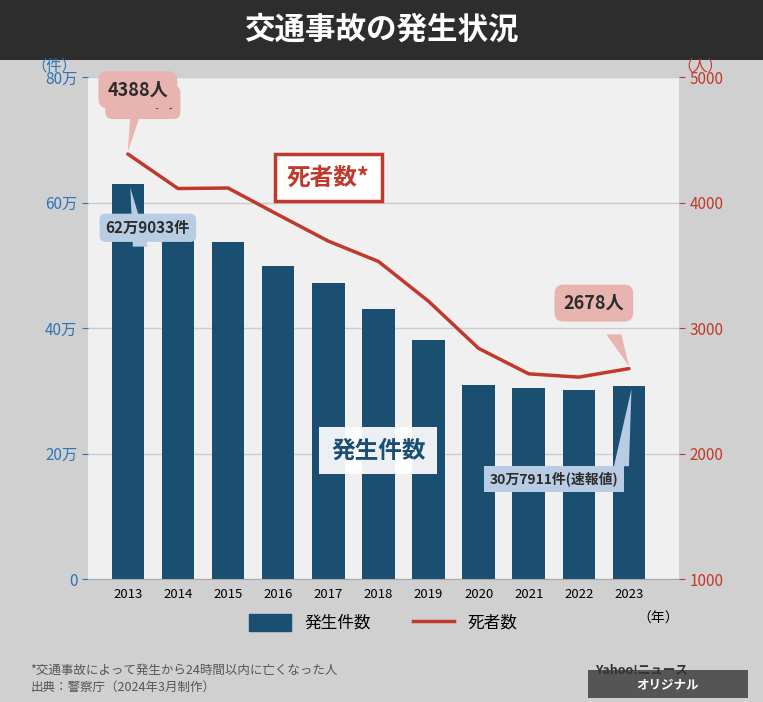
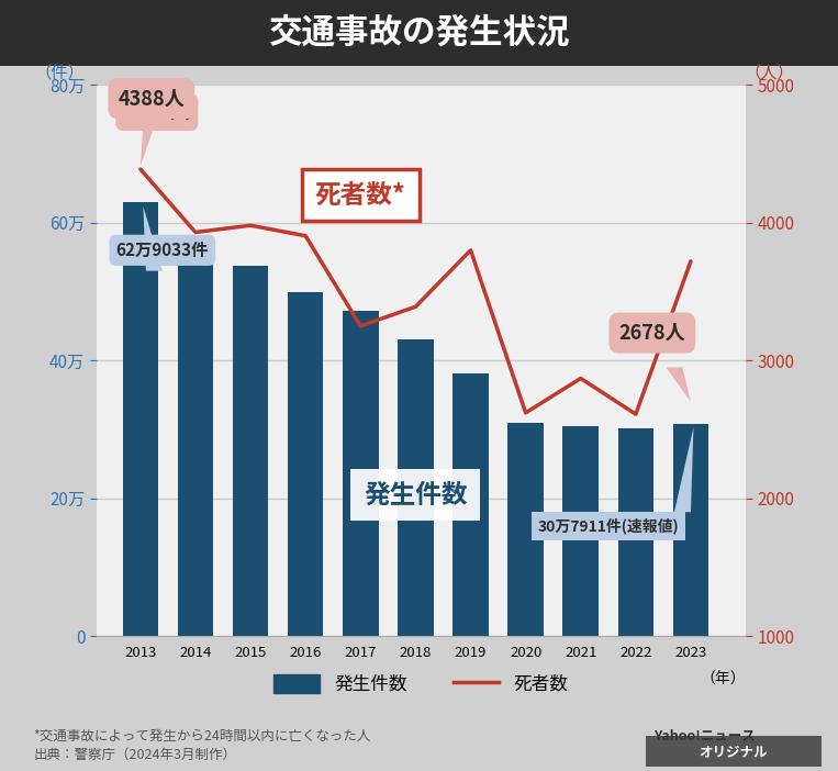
死者数/2014: 4110 -> 3930
死者数/2015: 4120 -> 3980
死者数/2017: 3690 -> 3250
死者数/2018: 3530 -> 3390
死者数/2019: 3220 -> 3800
死者数/2020: 2840 -> 2620
死者数/2021: 2640 -> 2870
死者数/2023: 2680 -> 3720
